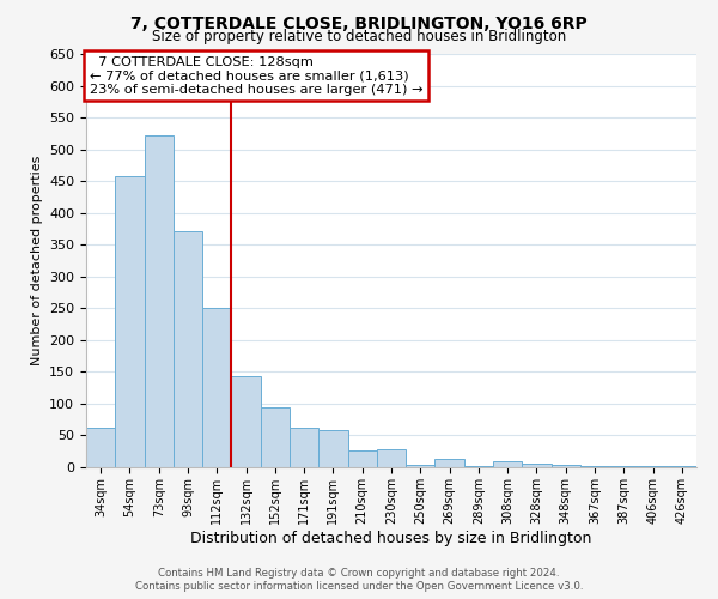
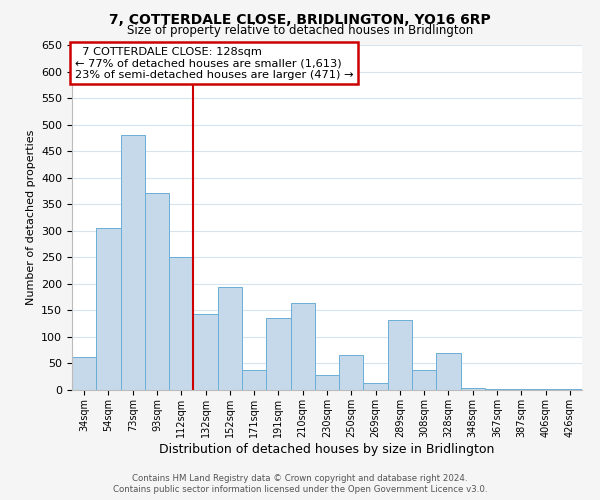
54sqm: 458 -> 306
73sqm: 521 -> 480
152sqm: 95 -> 194
171sqm: 62 -> 38
191sqm: 58 -> 136
210sqm: 27 -> 164
250sqm: 4 -> 66
289sqm: 1 -> 132
308sqm: 10 -> 38
328sqm: 5 -> 70
